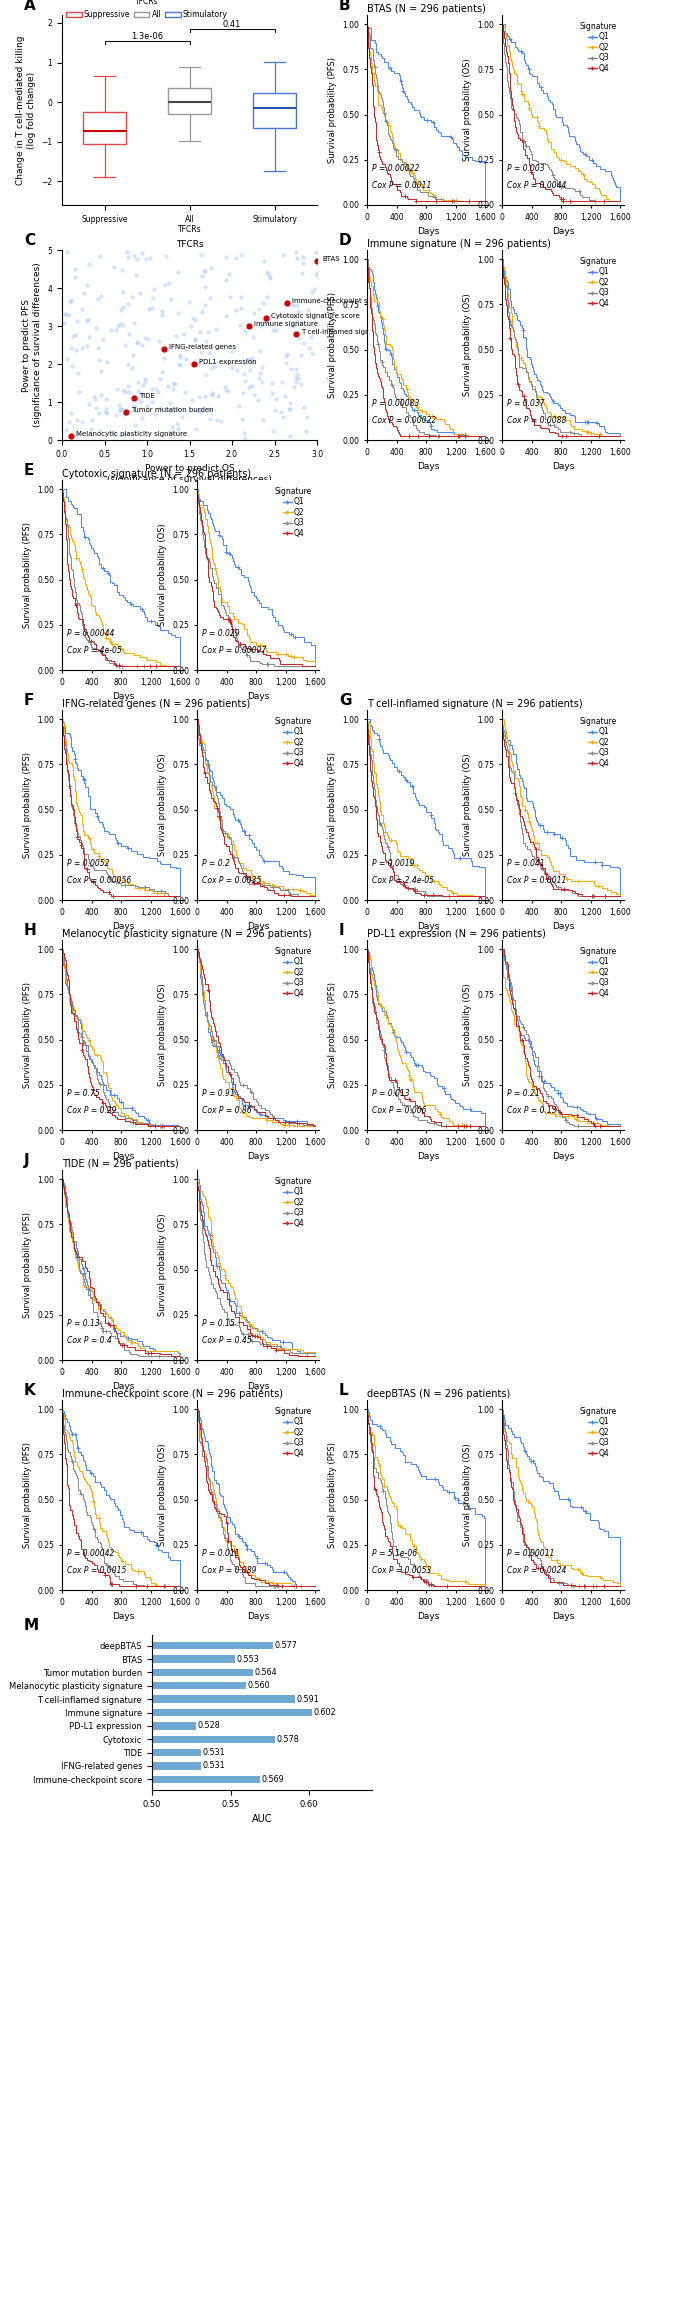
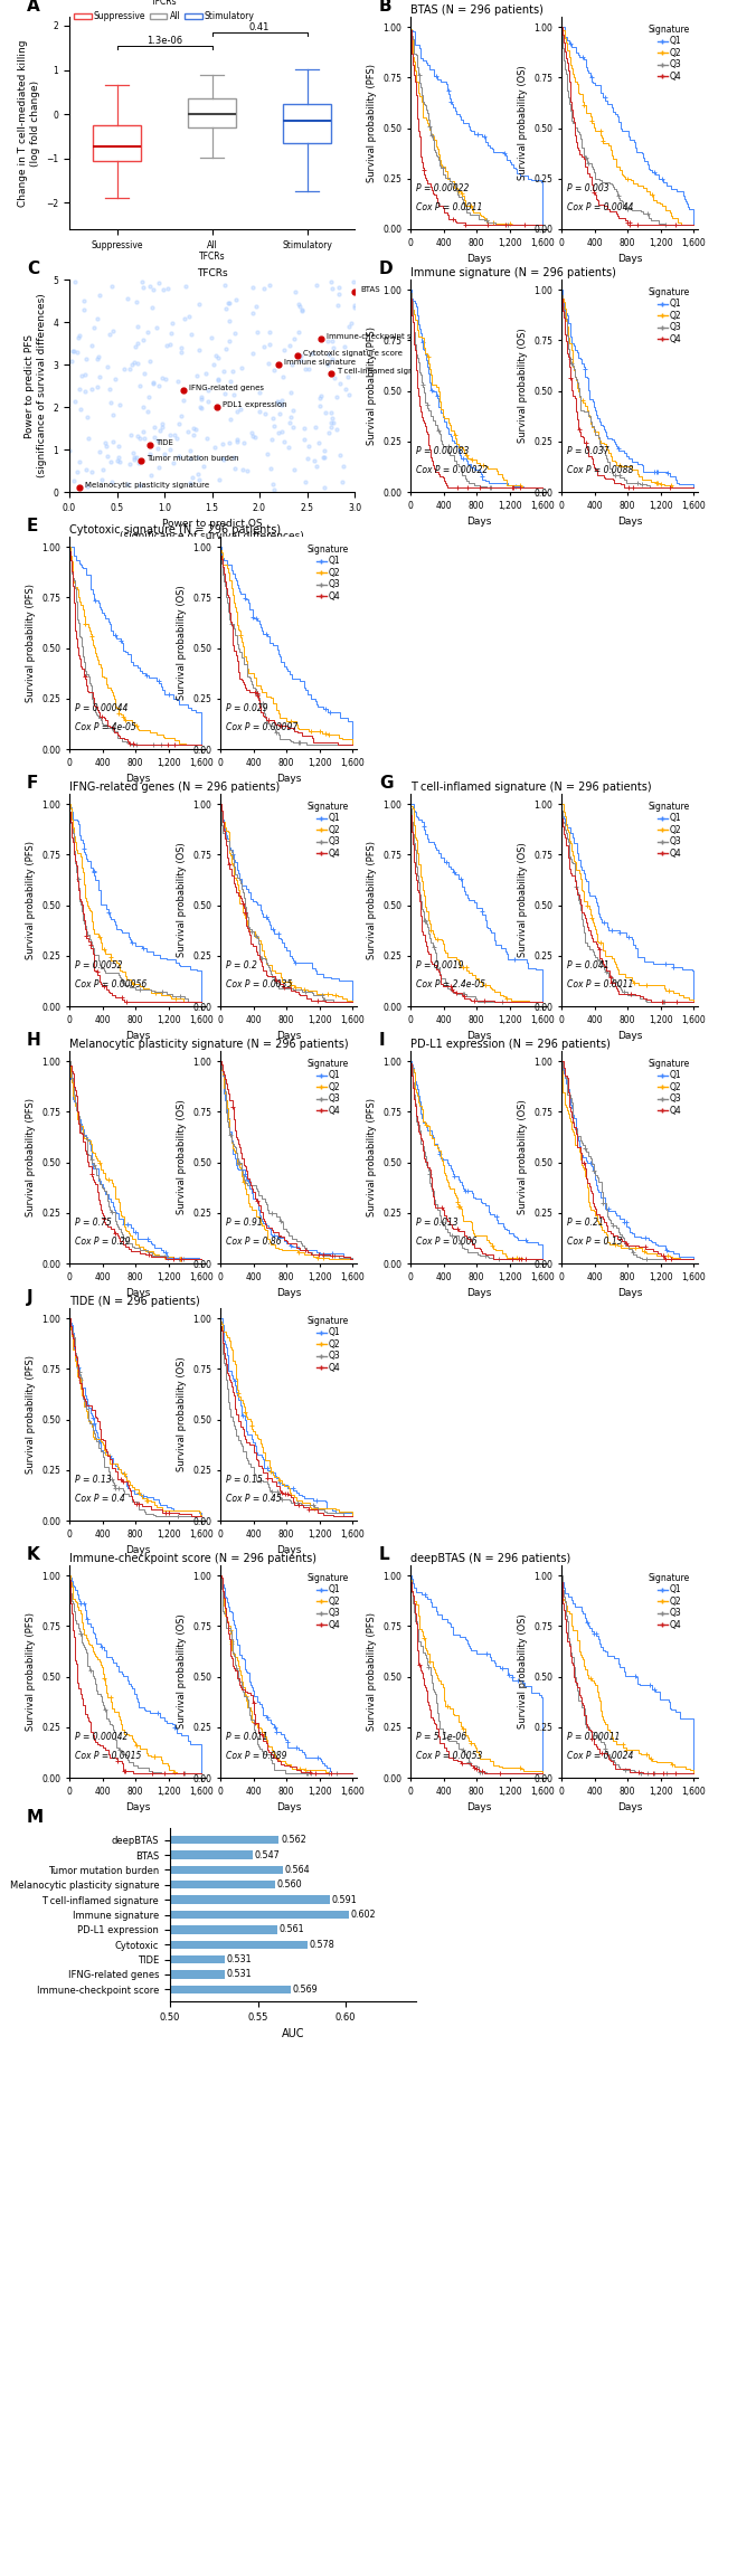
deepBTAS: 0.577 -> 0.562
BTAS: 0.553 -> 0.547
PD-L1 expression: 0.528 -> 0.561
